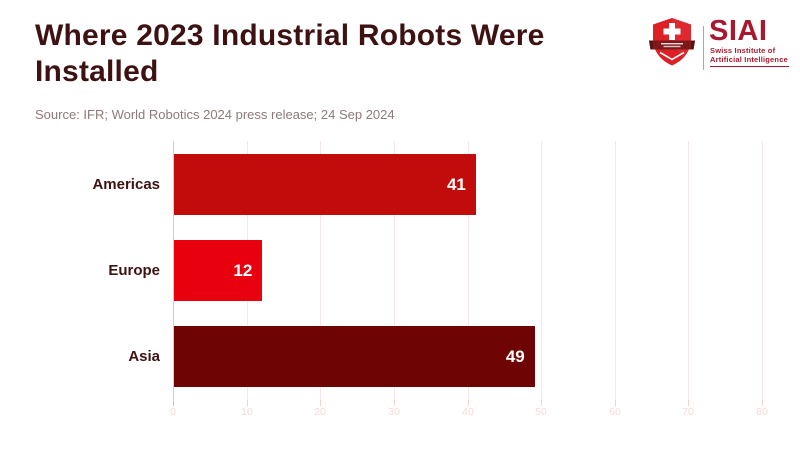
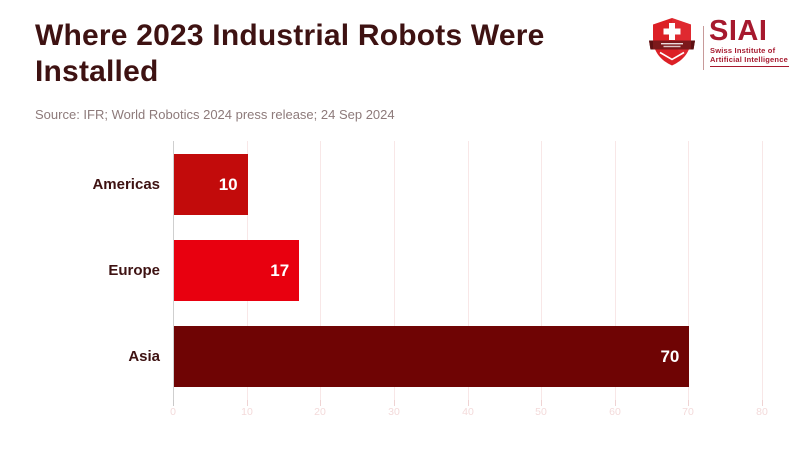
Americas: 41 -> 10
Europe: 12 -> 17
Asia: 49 -> 70
